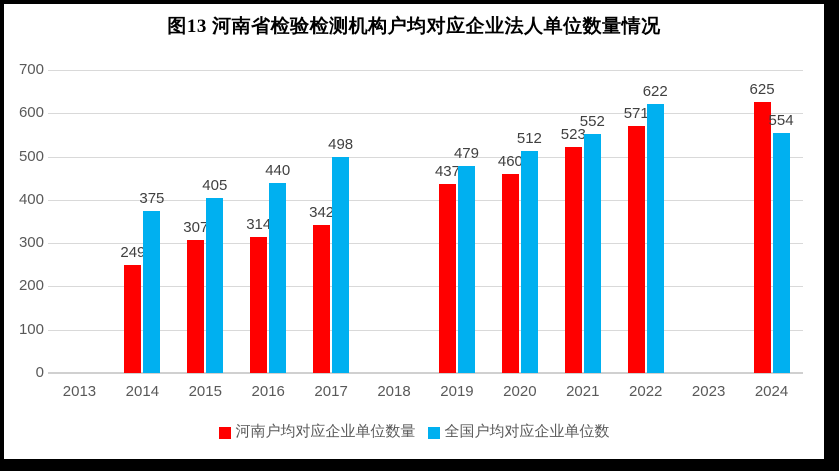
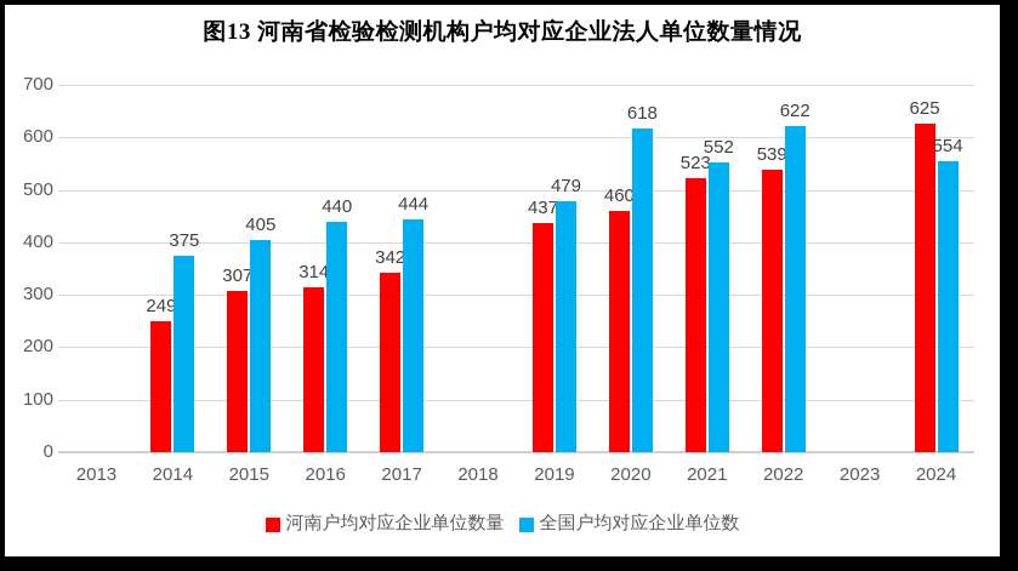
全国户均对应企业单位数/2017: 498 -> 444
全国户均对应企业单位数/2020: 512 -> 618
河南户均对应企业单位数量/2022: 571 -> 539
